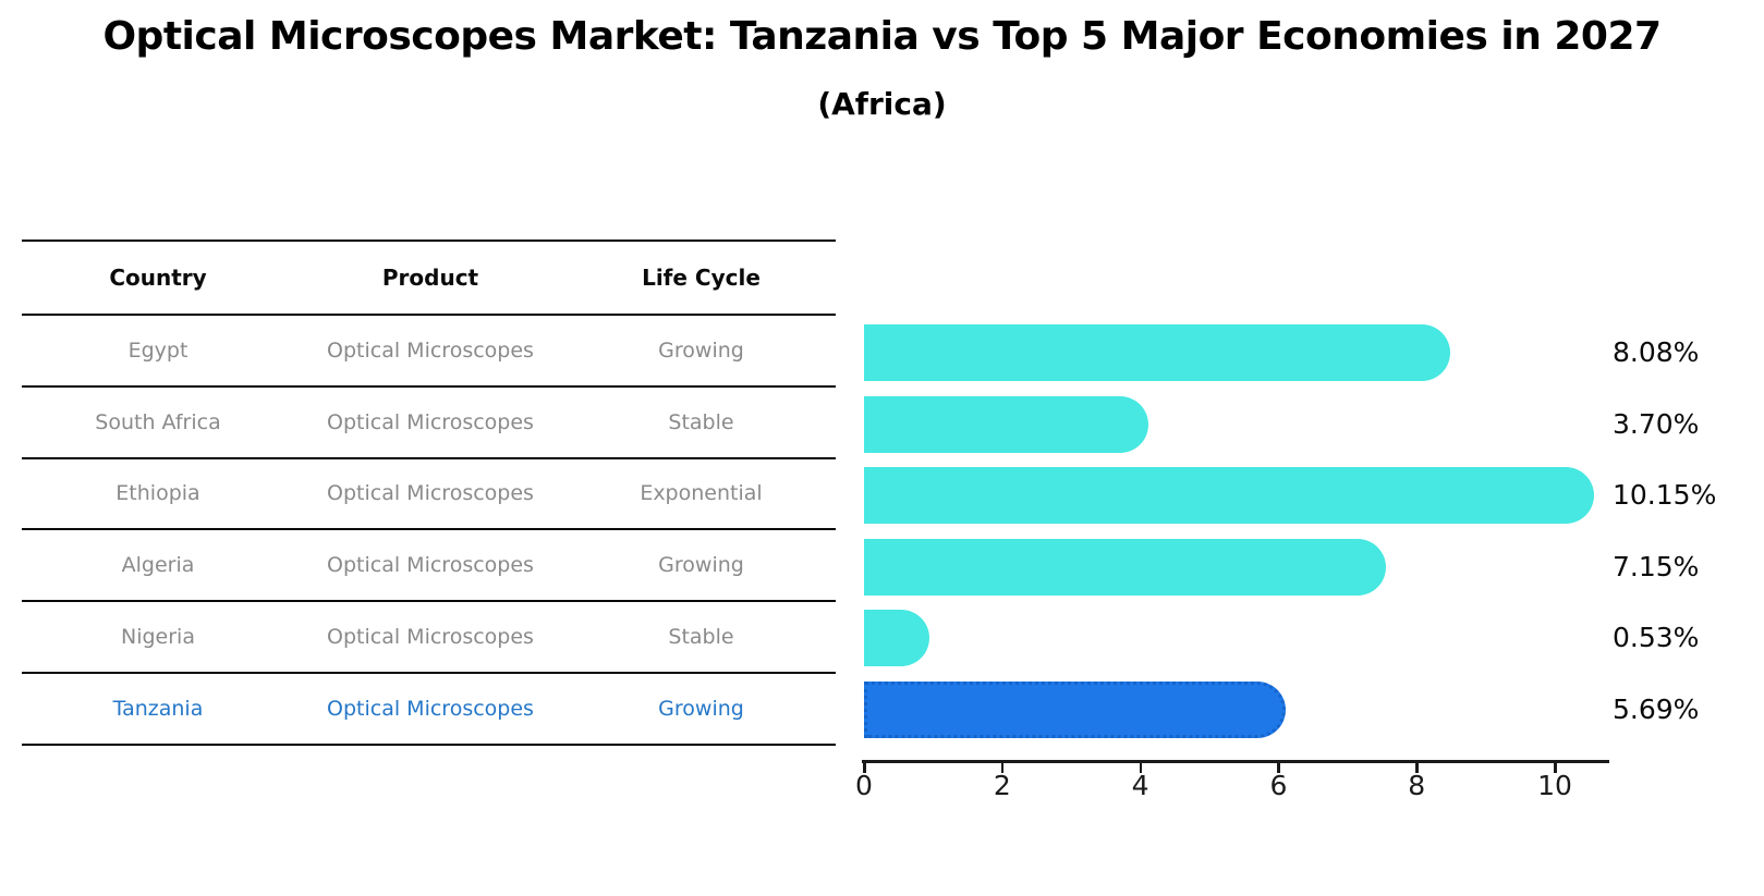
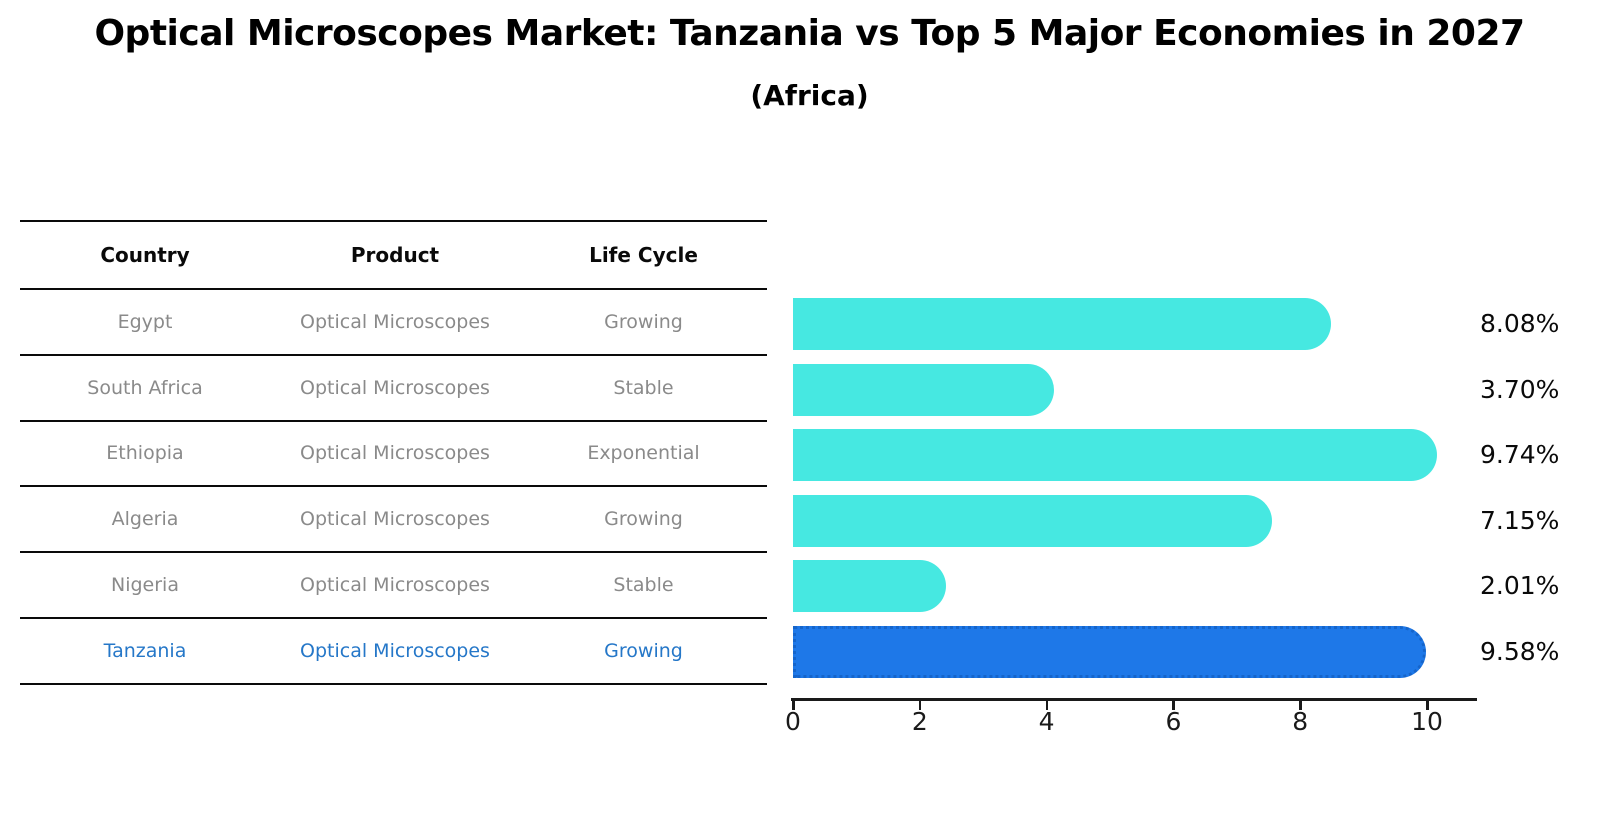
Ethiopia: 10.15% -> 9.74%
Nigeria: 0.53% -> 2.01%
Tanzania: 5.69% -> 9.58%
